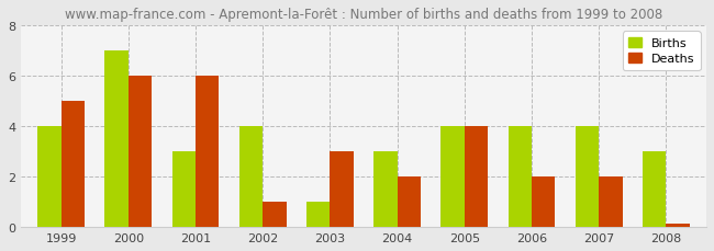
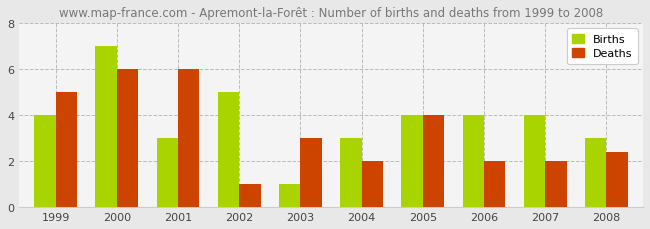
Births/2002: 4 -> 5
Deaths/2008: 0.15 -> 2.40
